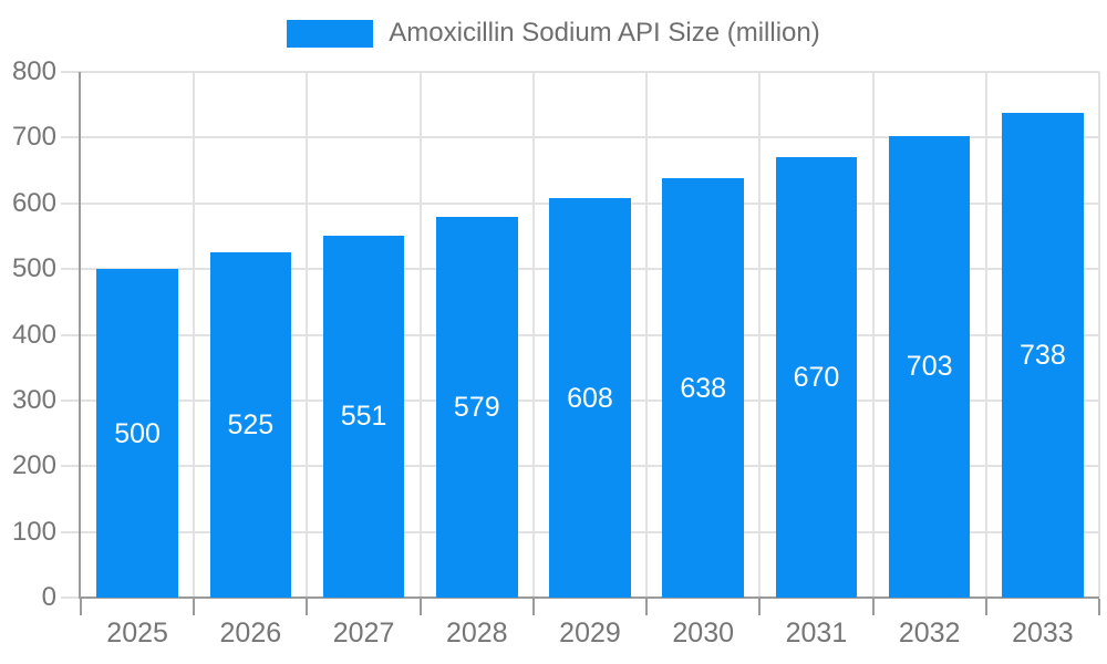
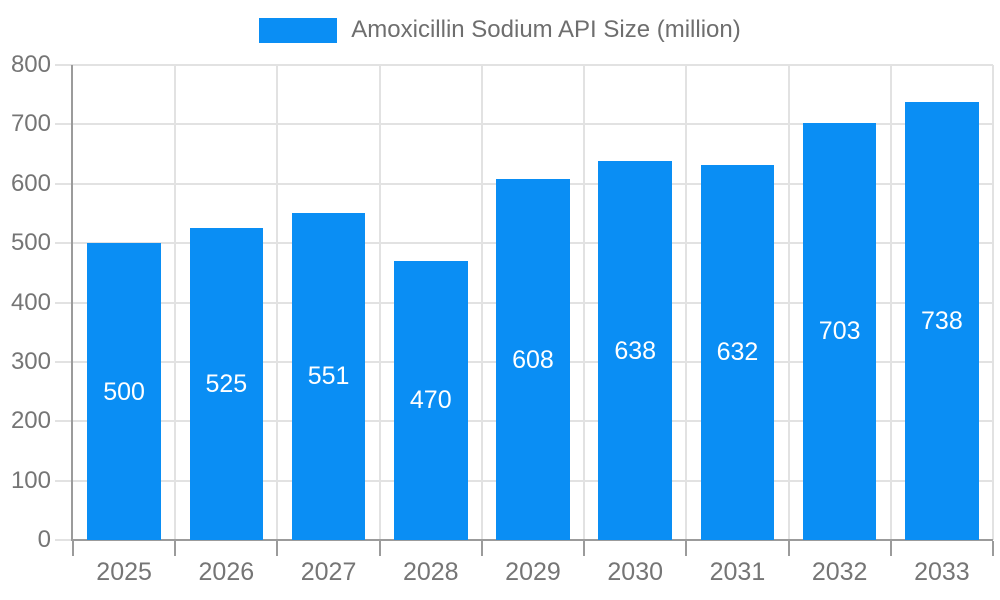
2028: 579 -> 470
2031: 670 -> 632
